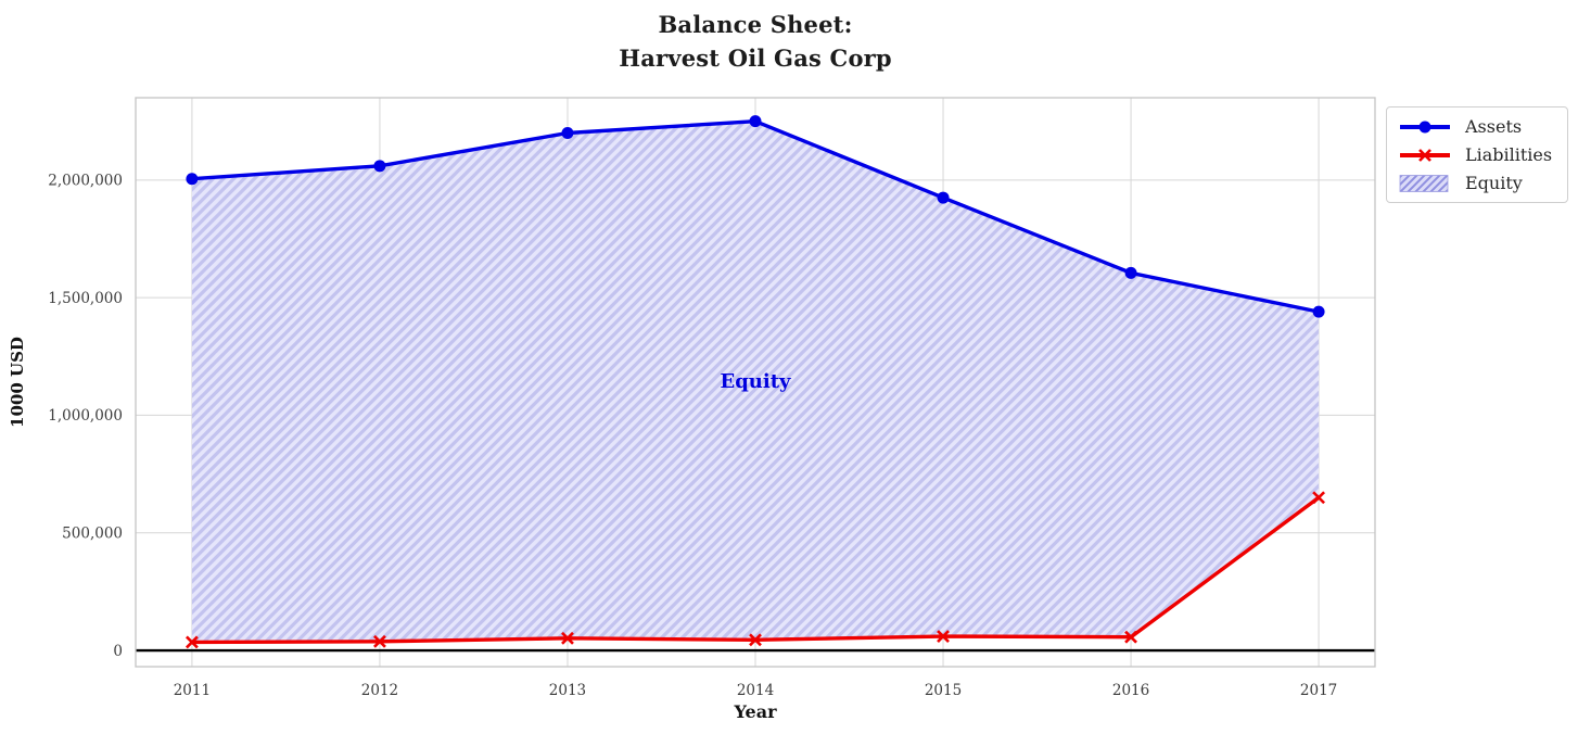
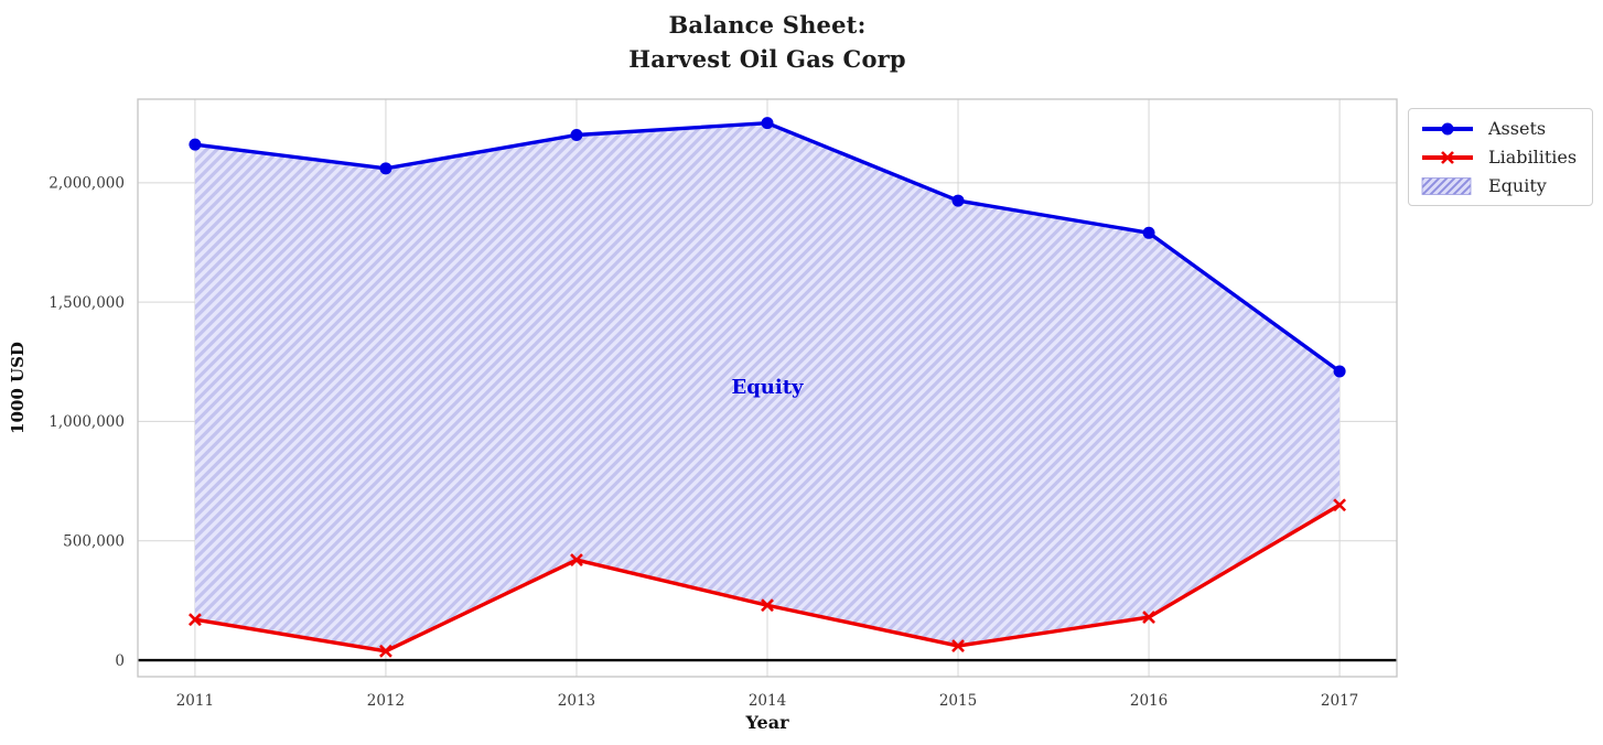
Assets/2011: 2000000 -> 2160000
Liabilities/2011: 40000 -> 170000
Liabilities/2013: 50000 -> 420000
Liabilities/2014: 40000 -> 230000
Assets/2016: 1600000 -> 1790000
Liabilities/2016: 60000 -> 180000
Assets/2017: 1440000 -> 1210000
